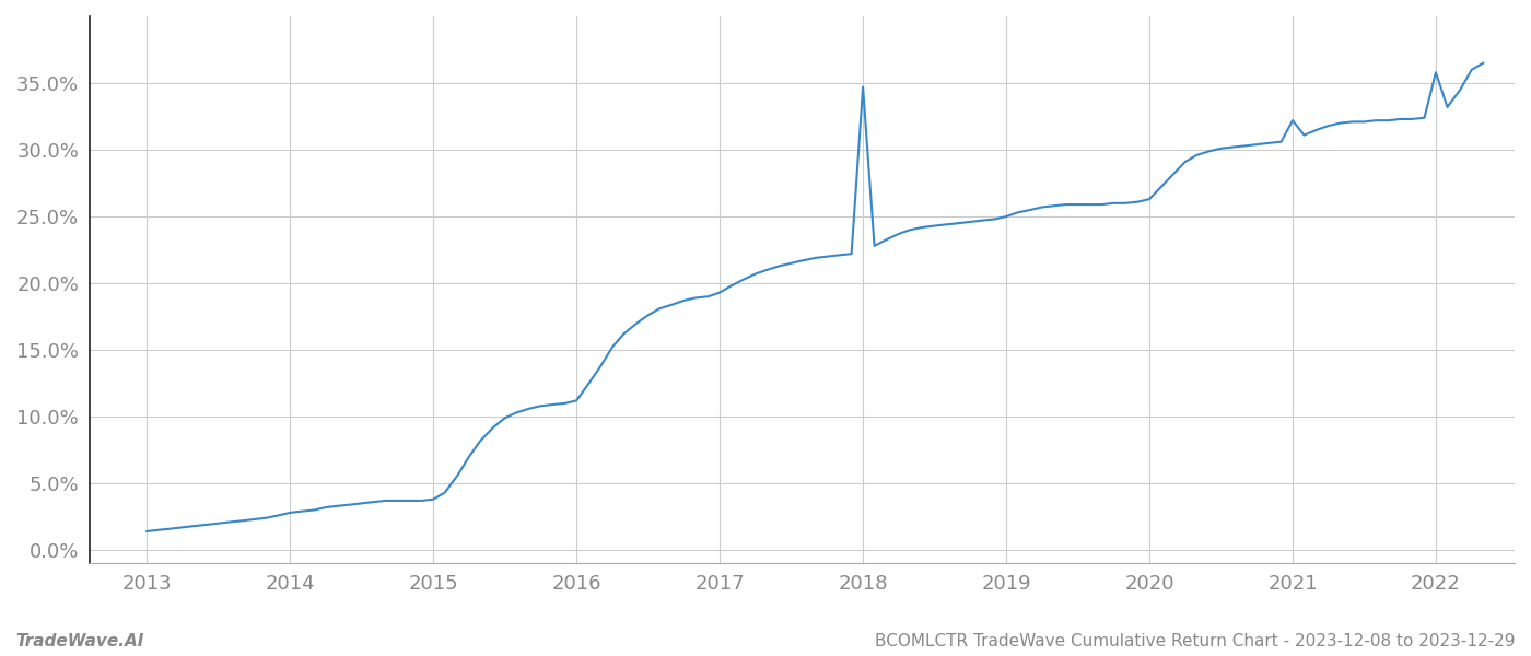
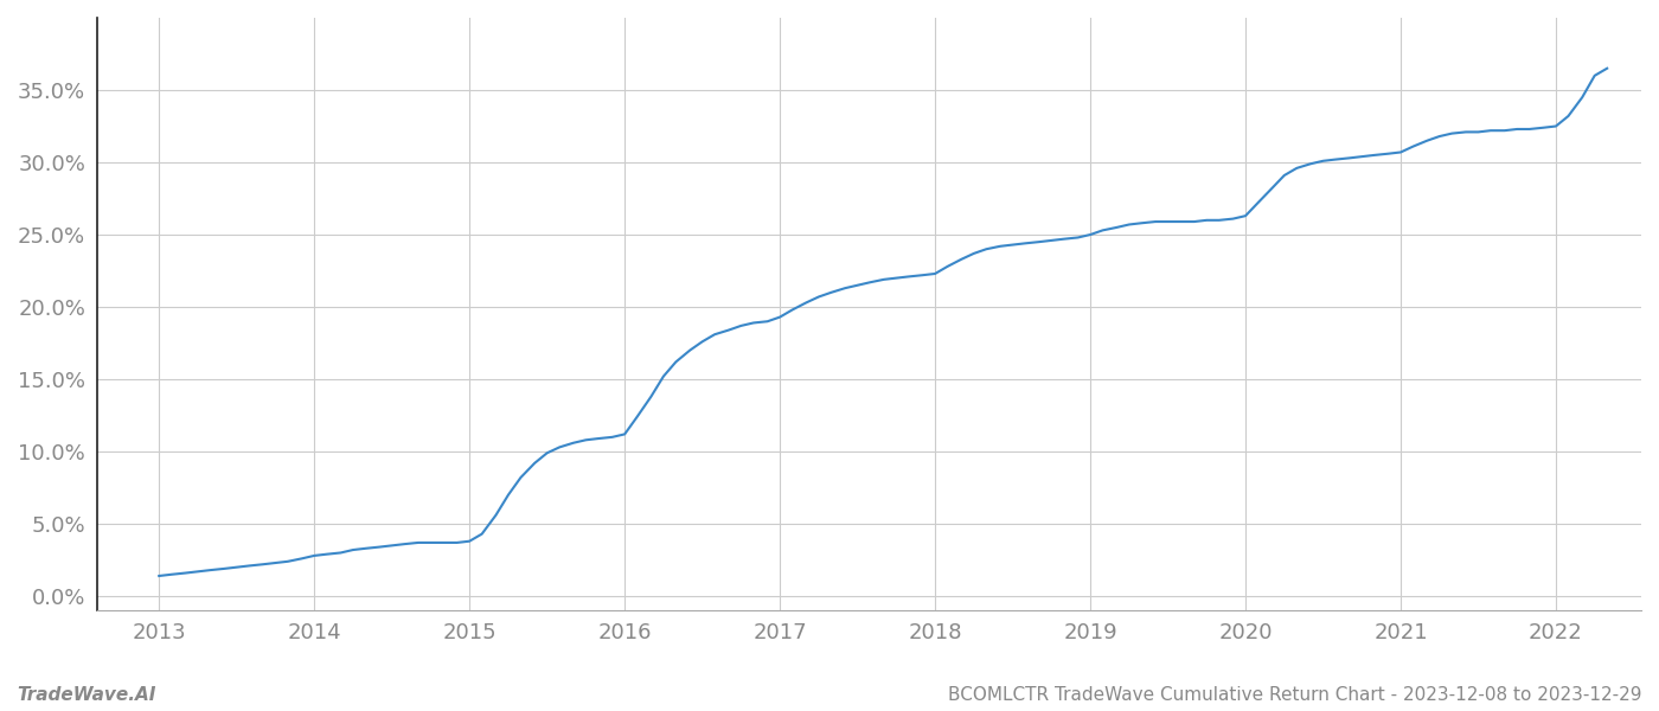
2018: 34.7% -> 22.3%
2021: 32.2% -> 30.7%
2022: 35.8% -> 32.5%
